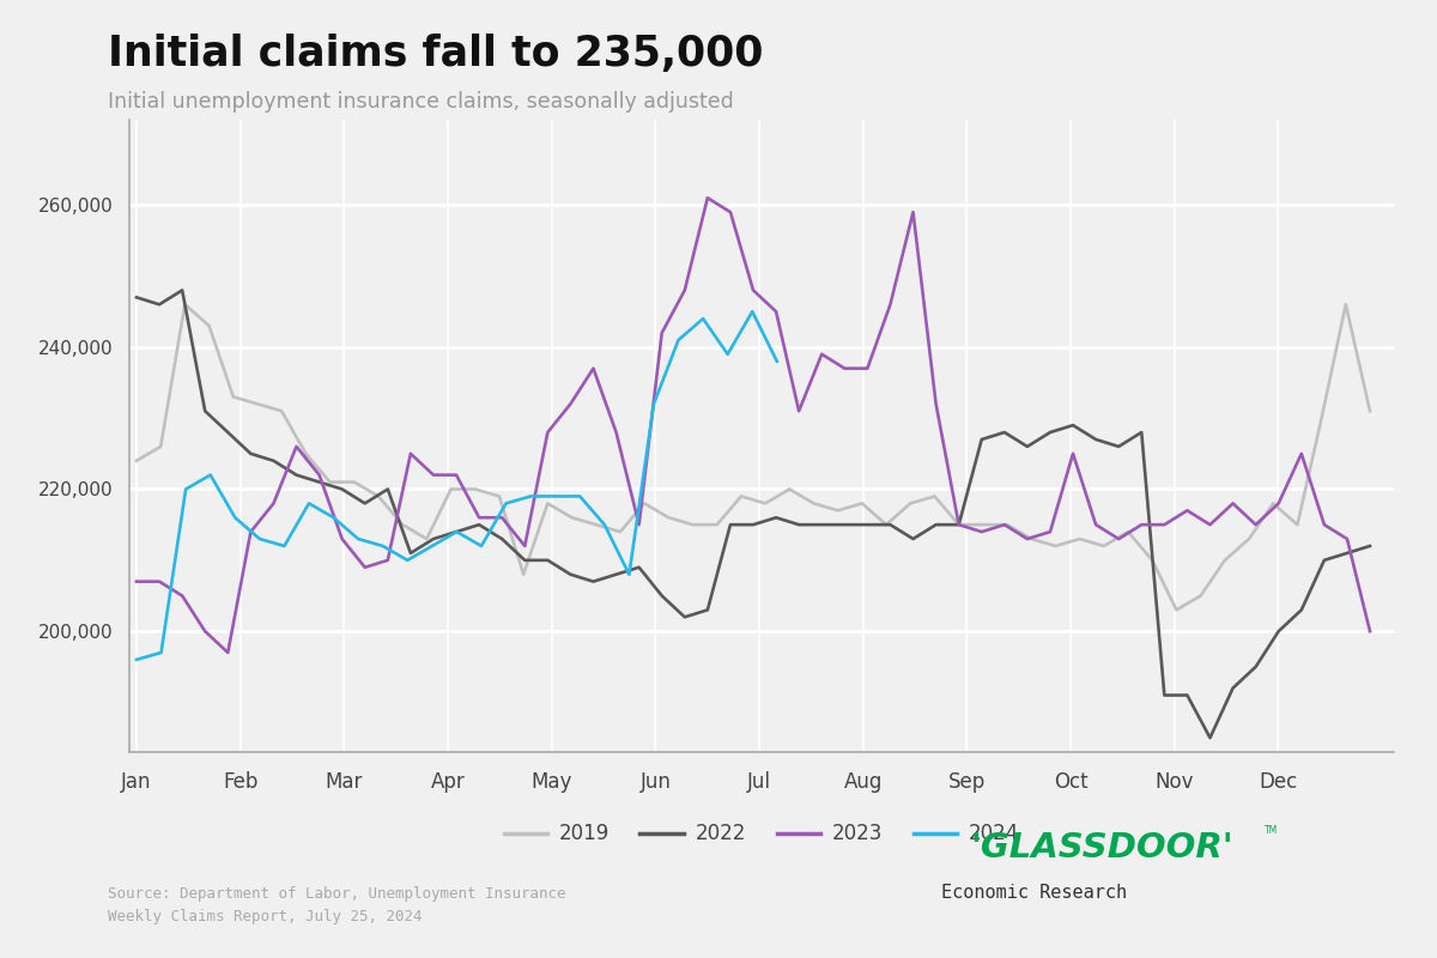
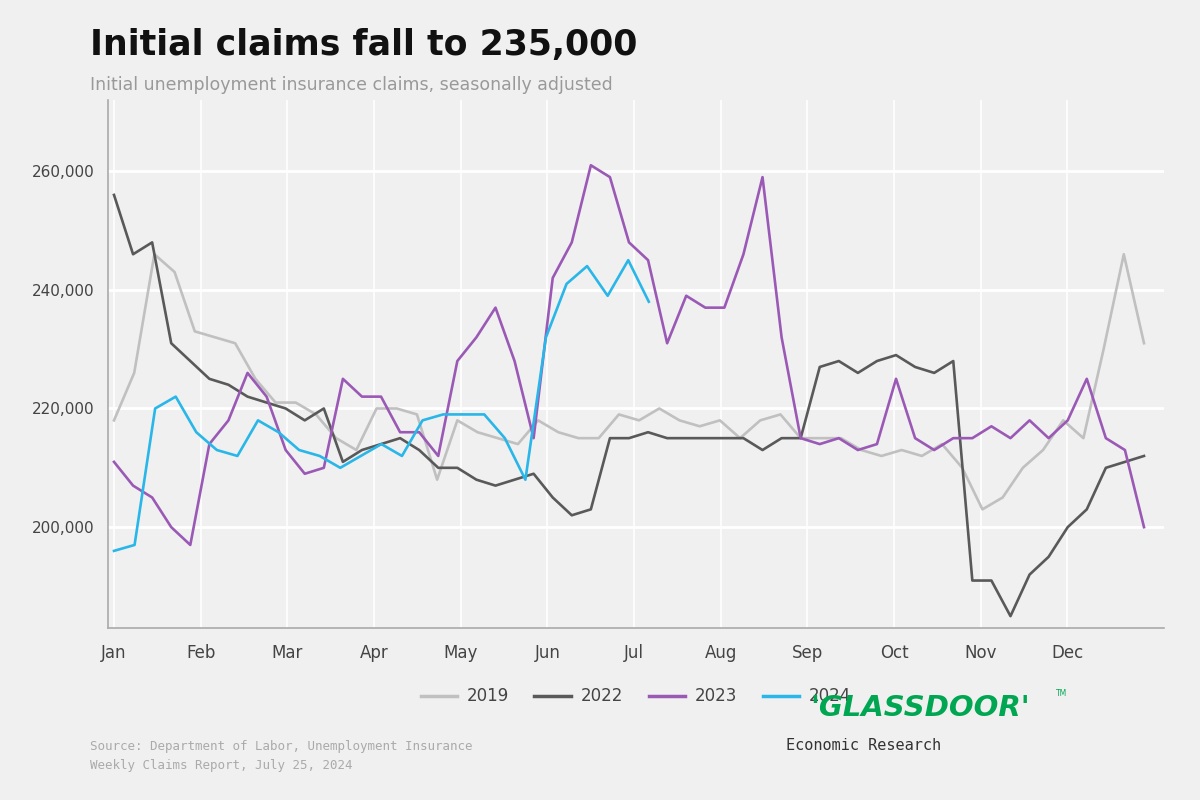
2019/Jan: 224,000 -> 218,000
2022/Jan: 247,000 -> 256,000
2023/Jan: 207,000 -> 211,000
